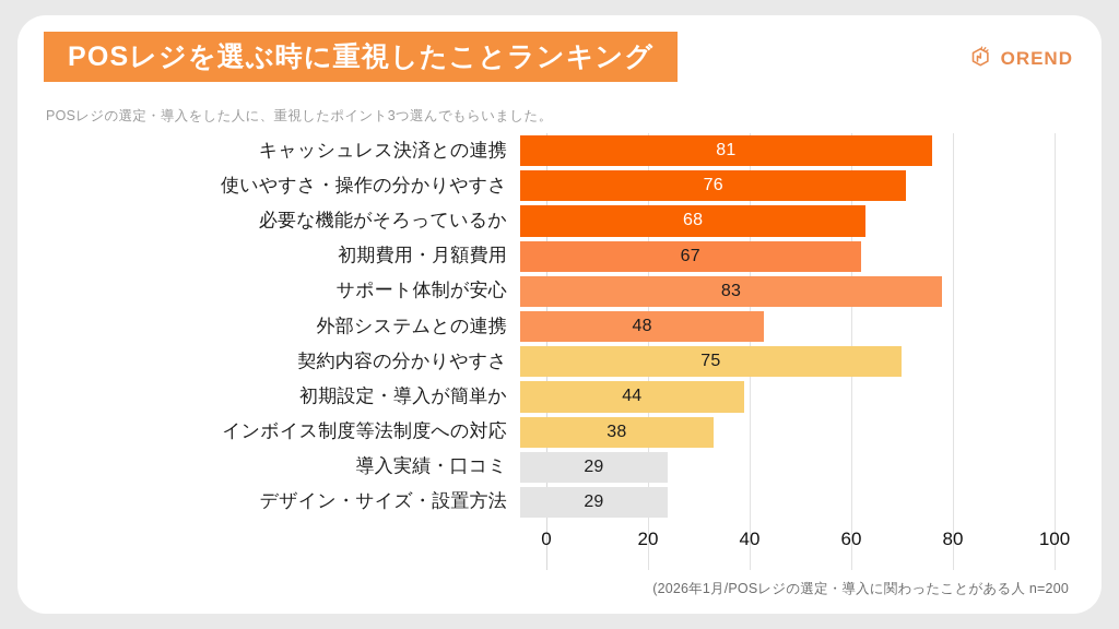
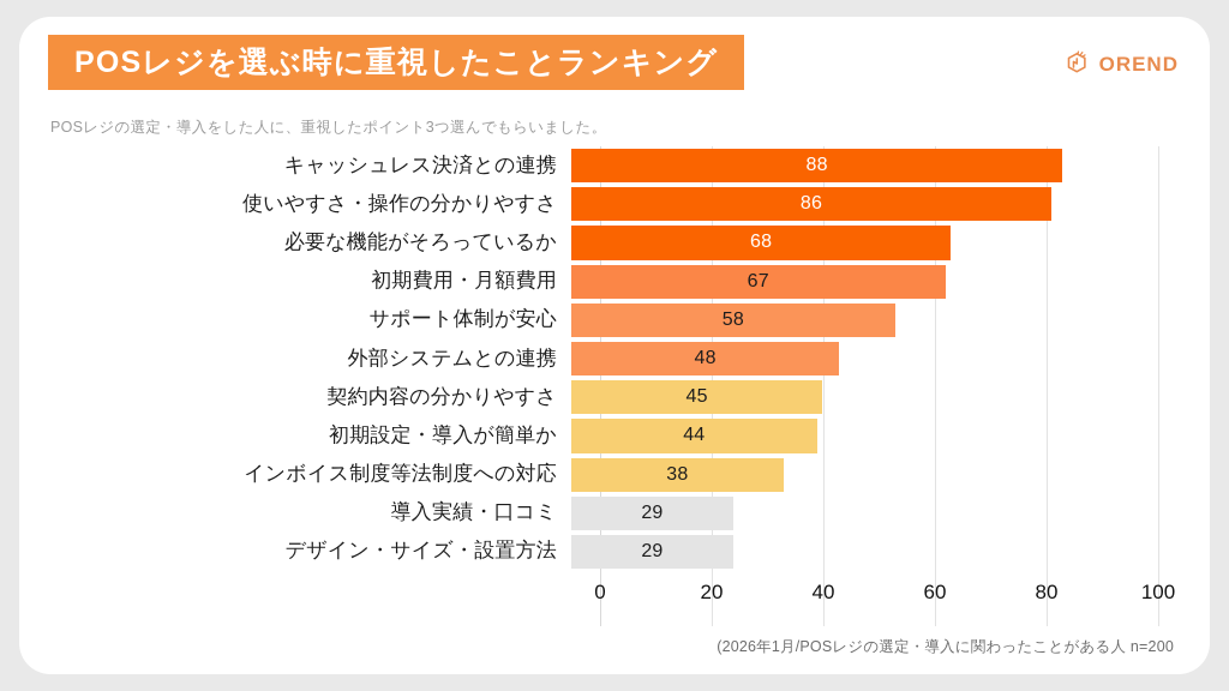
キャッシュレス決済との連携: 81 -> 88
使いやすさ・操作の分かりやすさ: 76 -> 86
サポート体制が安心: 83 -> 58
契約内容の分かりやすさ: 75 -> 45
